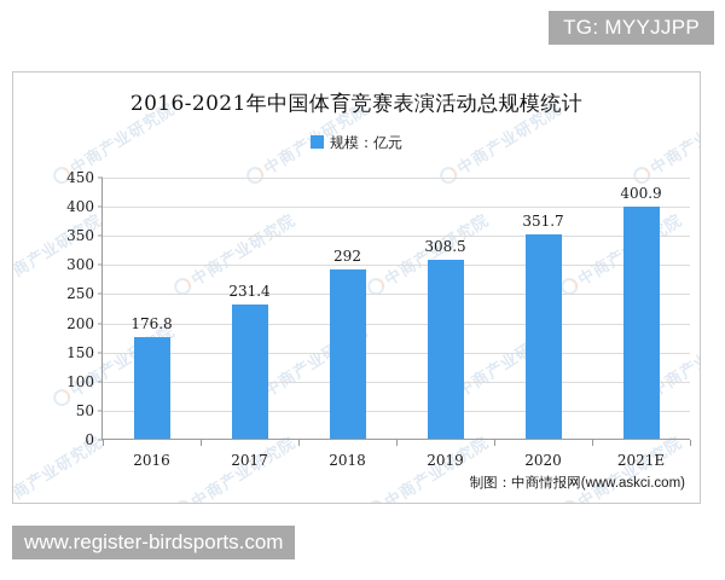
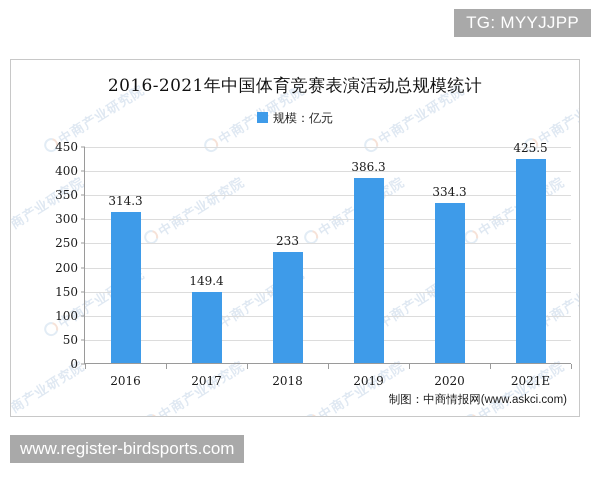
2016: 176.8 -> 314.3
2017: 231.4 -> 149.4
2018: 292 -> 233
2019: 308.5 -> 386.3
2020: 351.7 -> 334.3
2021E: 400.9 -> 425.5
